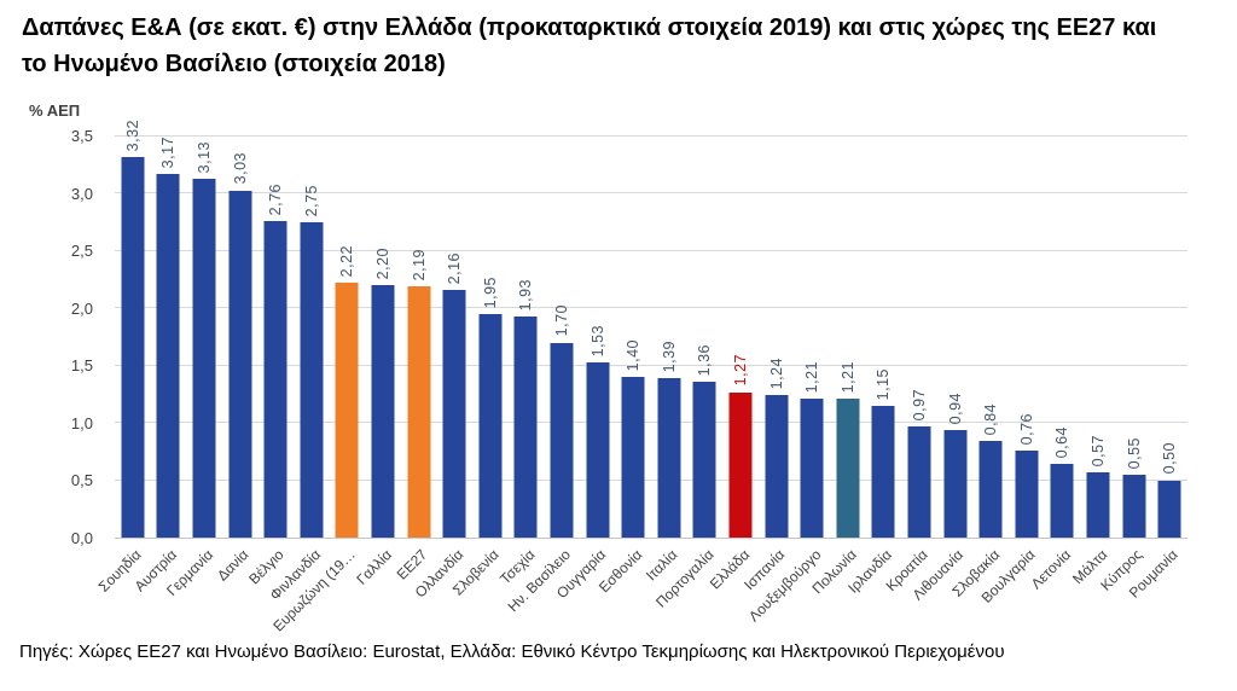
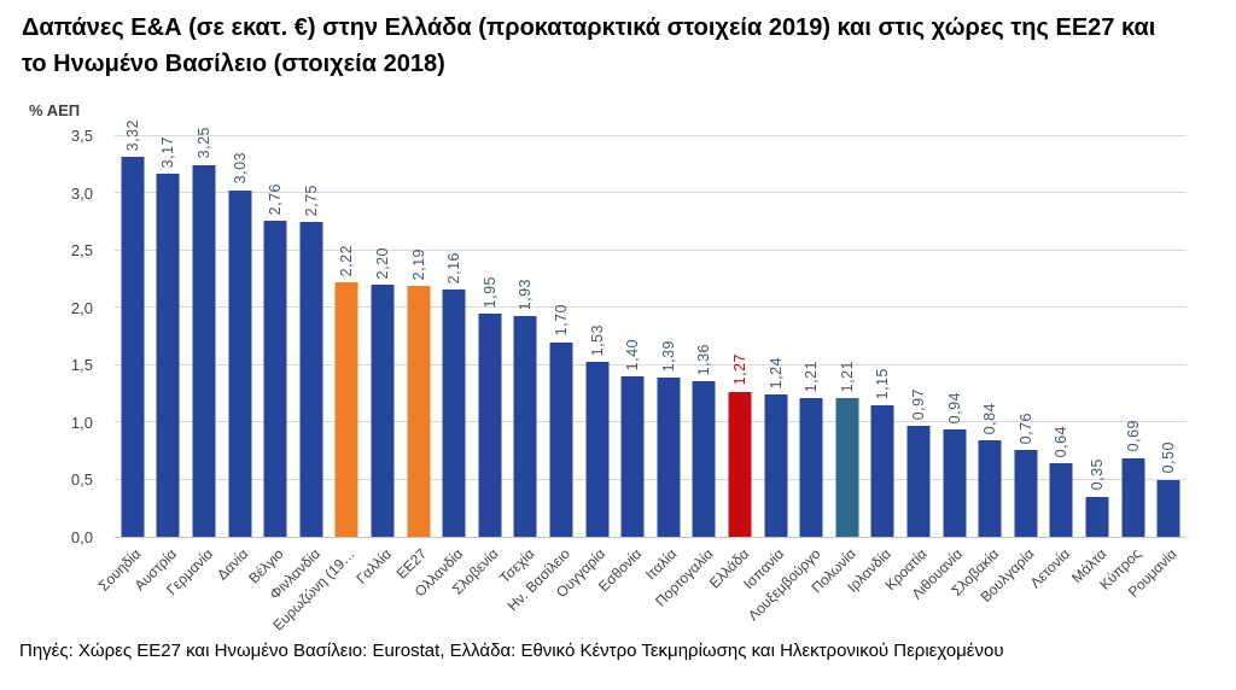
Γερμανία: 3,13 -> 3,25
Μάλτα: 0,57 -> 0,35
Κύπρος: 0,55 -> 0,69
